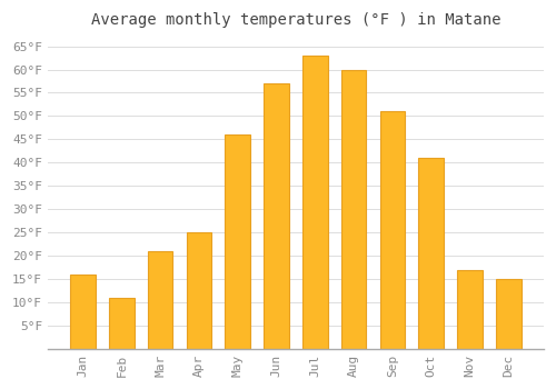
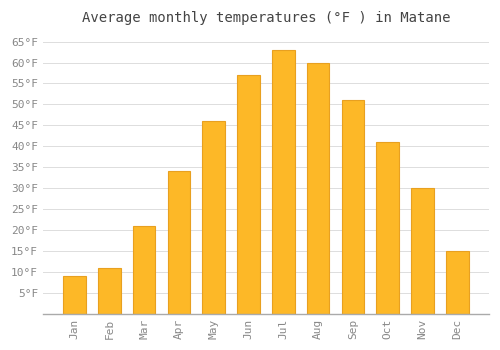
Jan: 16°F -> 9°F
Apr: 25°F -> 34°F
Nov: 17°F -> 30°F
